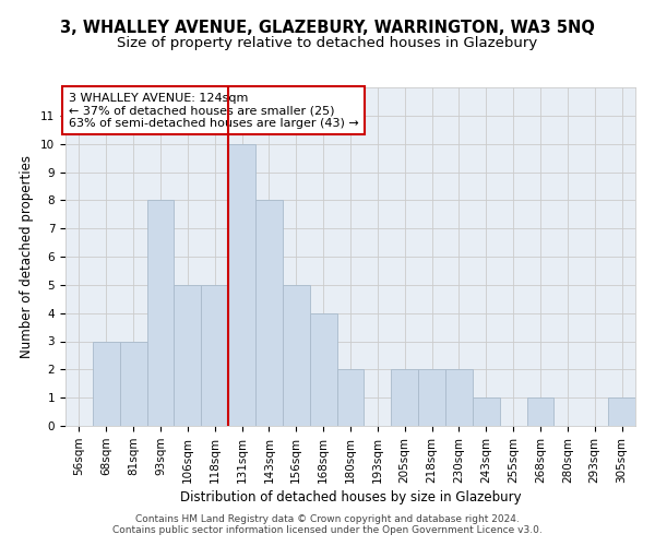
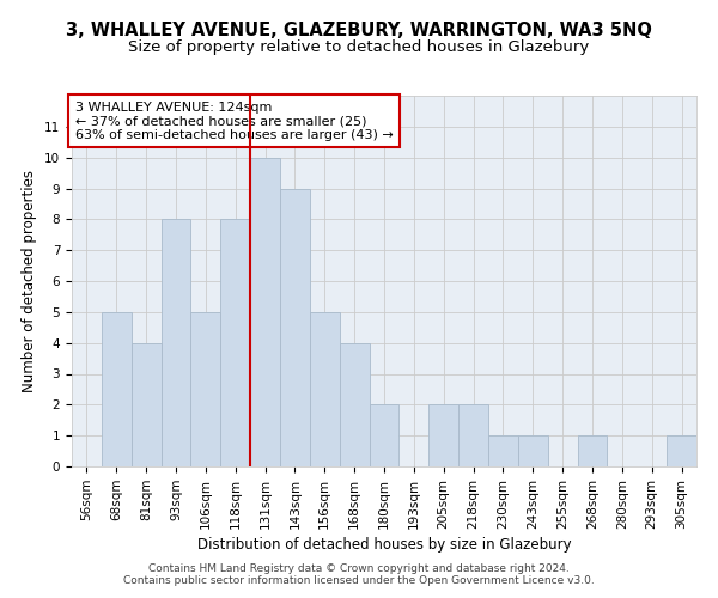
68sqm: 3 -> 5
81sqm: 3 -> 4
118sqm: 5 -> 8
143sqm: 8 -> 9
230sqm: 2 -> 1
